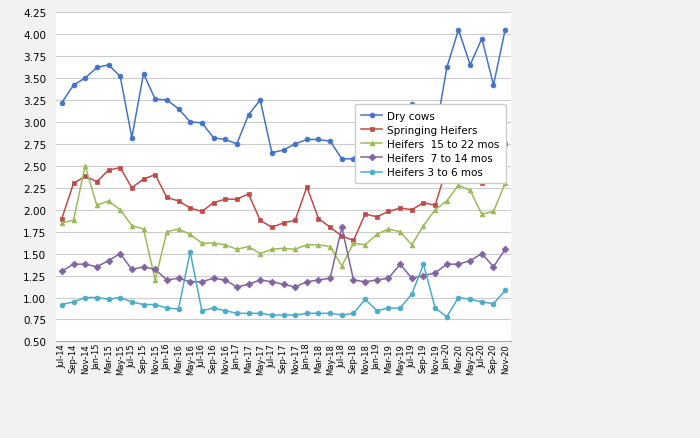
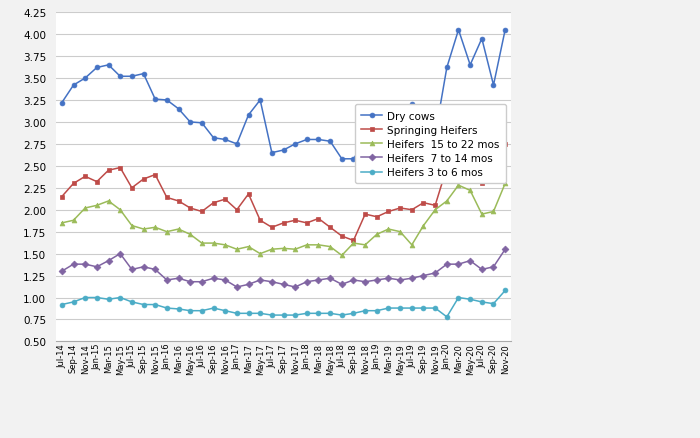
Springing Heifers/Jul-14: 1.90 -> 2.15
Heifers 15 to 22 mos/Nov-14: 2.50 -> 2.02
Dry cows/Jul-15: 2.82 -> 3.52
Heifers 15 to 22 mos/Nov-15: 1.20 -> 1.80
Heifers 3 to 6 mos/May-16: 1.52 -> 0.85
Springing Heifers/Jan-17: 2.12 -> 2.00
Springing Heifers/Jan-18: 2.26 -> 1.85
Heifers 15 to 22 mos/Jul-18: 1.36 -> 1.48
Heifers 7 to 14 mos/Jul-18: 1.80 -> 1.15
Heifers 3 to 6 mos/Nov-18: 0.98 -> 0.85
Heifers 7 to 14 mos/May-19: 1.38 -> 1.20
Heifers 3 to 6 mos/Jul-19: 1.04 -> 0.88
Heifers 3 to 6 mos/Sep-19: 1.38 -> 0.88
Heifers 7 to 14 mos/Jul-20: 1.50 -> 1.32
